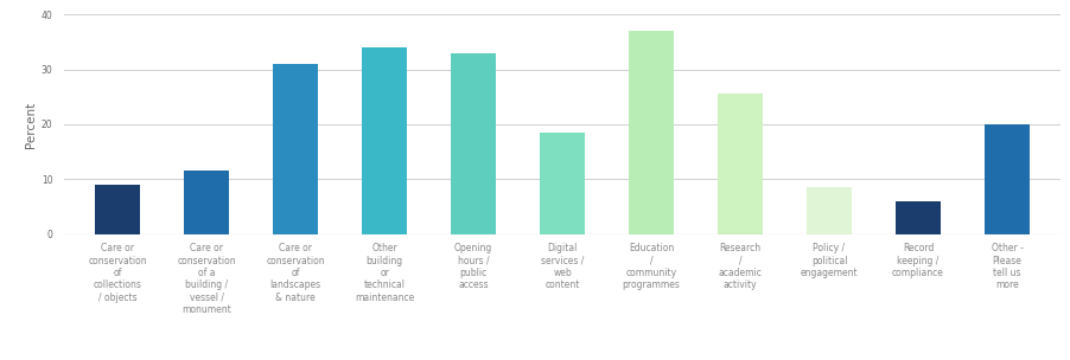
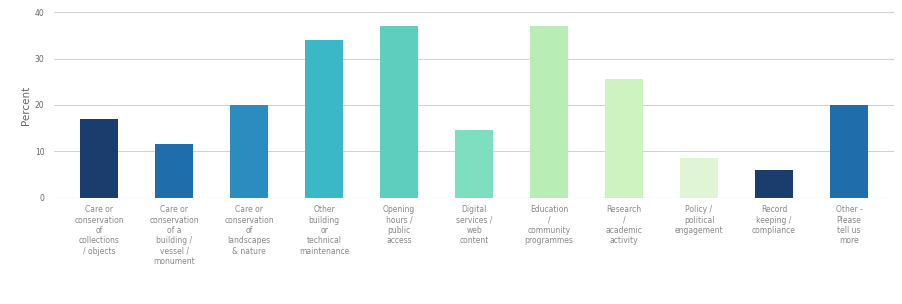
Care or conservation of collections / objects: 9.0 -> 17.0
Care or conservation of landscapes & nature: 31.0 -> 20.0
Opening hours / public access: 33.0 -> 37.0
Digital services / web content: 18.5 -> 14.5
